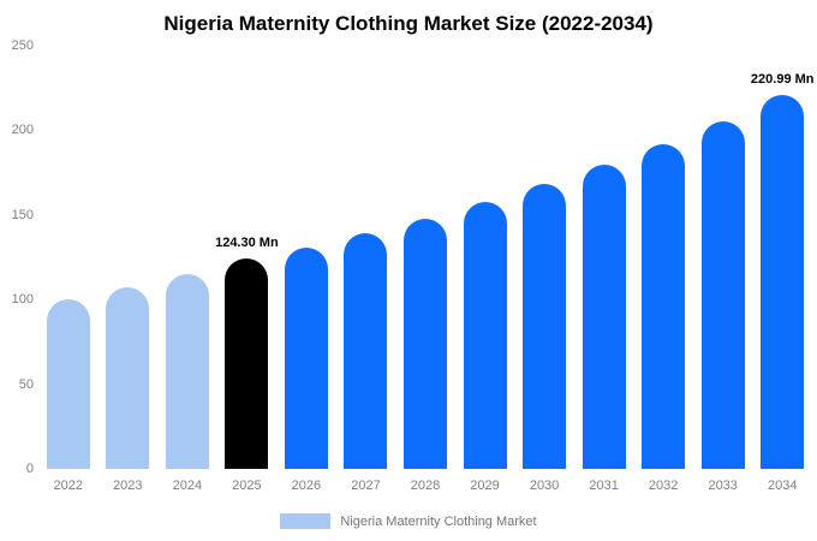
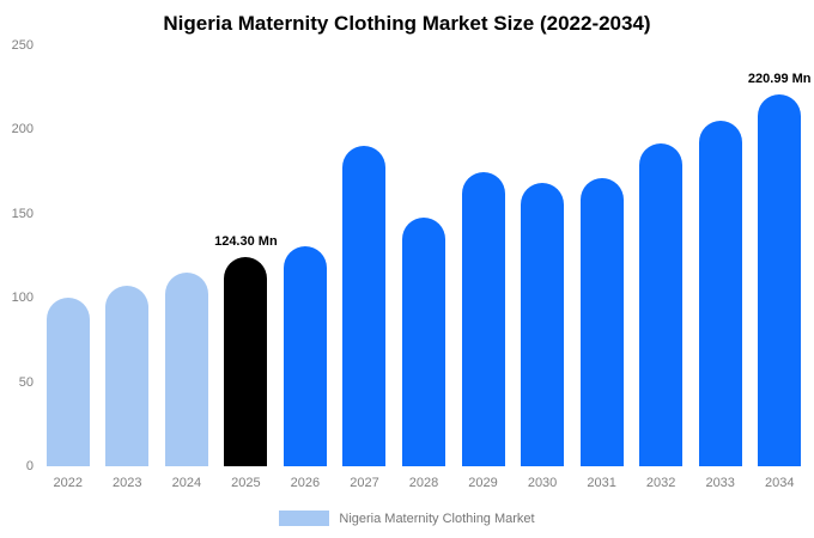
2027: 139 -> 190
2029: 158 -> 175
2031: 180 -> 171
